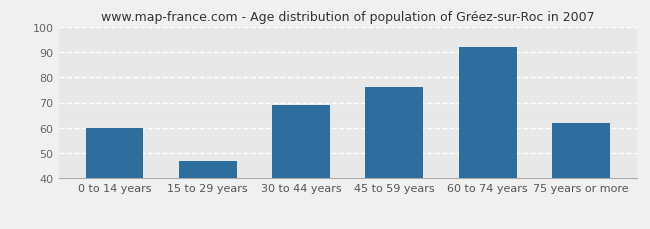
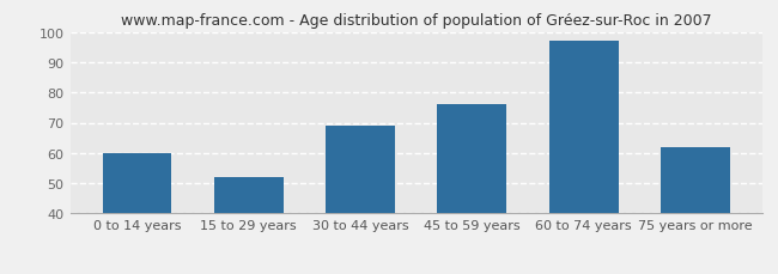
15 to 29 years: 47 -> 52
60 to 74 years: 92 -> 97
